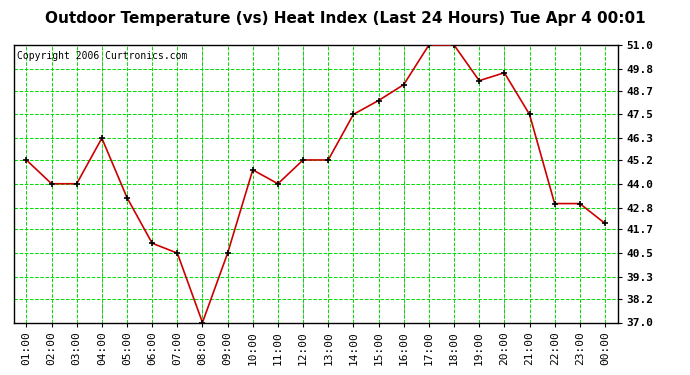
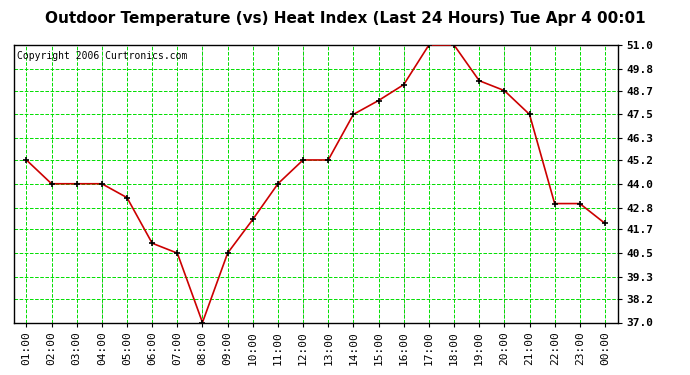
04:00: 46.3 -> 44.0
10:00: 44.7 -> 42.2
20:00: 49.6 -> 48.7
